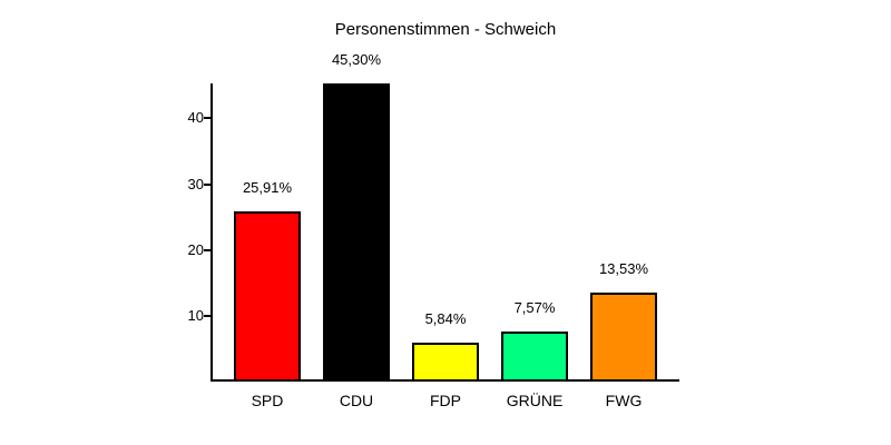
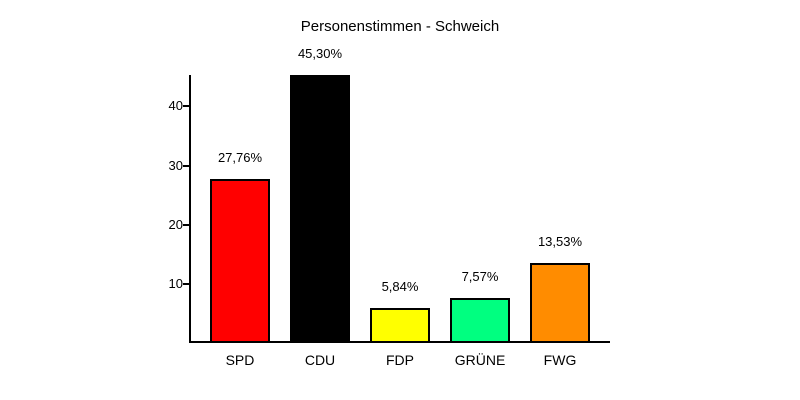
SPD: 25,91% -> 27,76%
